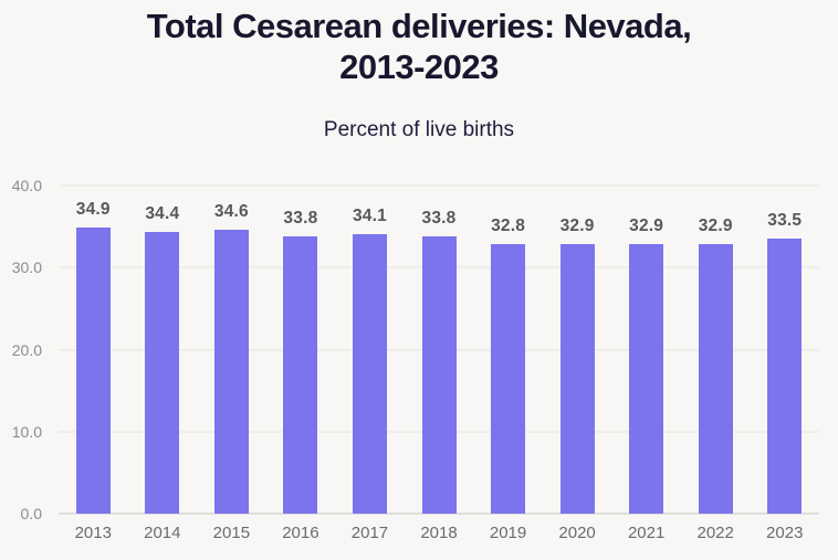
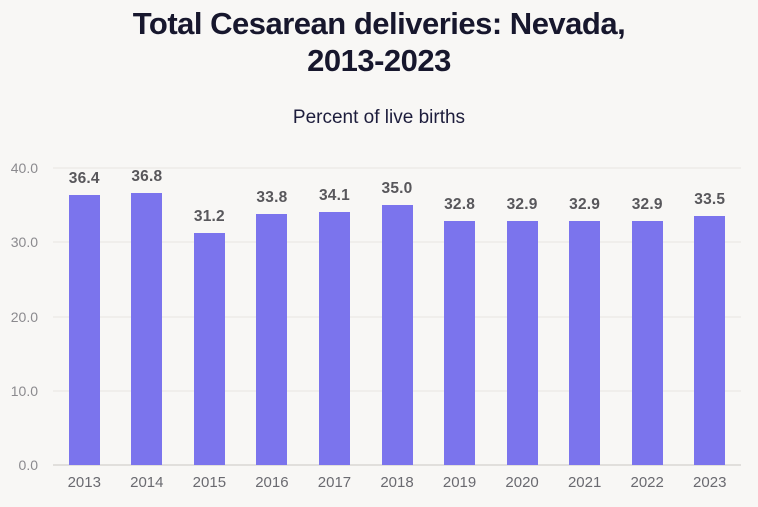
2013: 34.9 -> 36.4
2014: 34.4 -> 36.8
2015: 34.6 -> 31.2
2018: 33.8 -> 35.0
